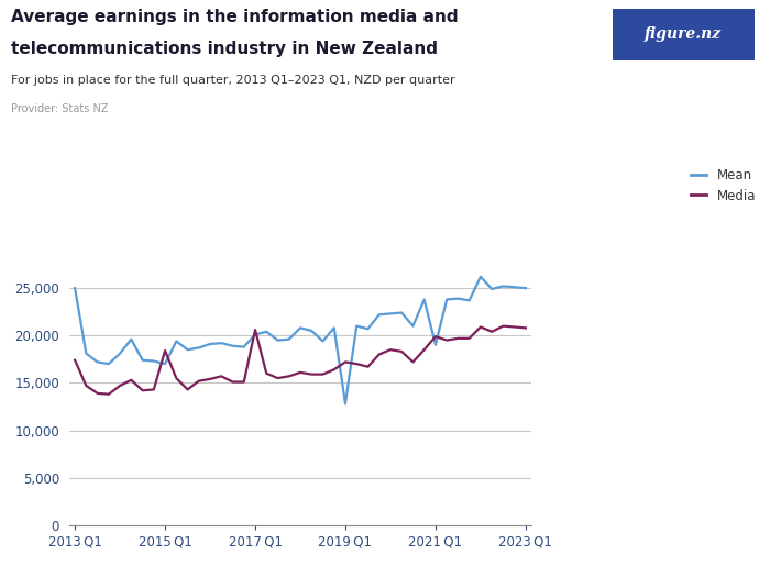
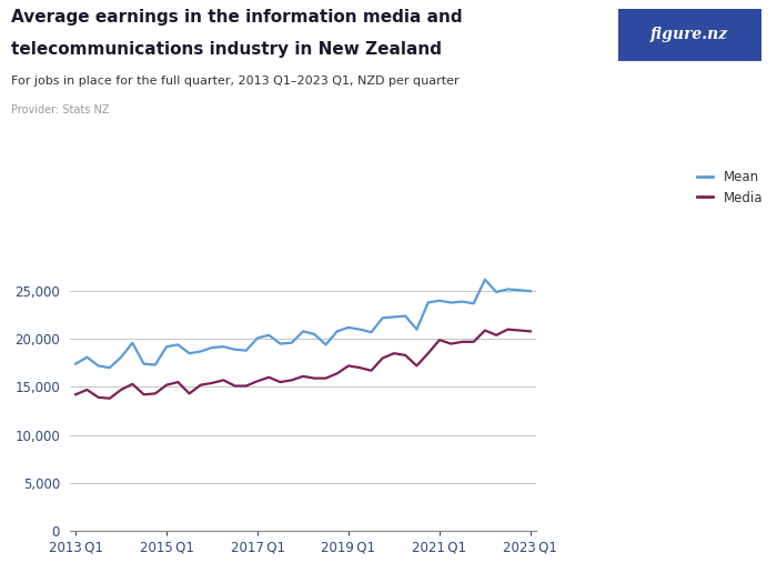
Mean/2013 Q1: 25,000 -> 17,400
Media/2013 Q1: 17,400 -> 14,200
Mean/2015 Q1: 17,000 -> 19,200
Media/2015 Q1: 18,400 -> 15,200
Media/2017 Q1: 20,600 -> 15,600
Mean/2019 Q1: 12,800 -> 21,200
Mean/2021 Q1: 19,000 -> 24,000
